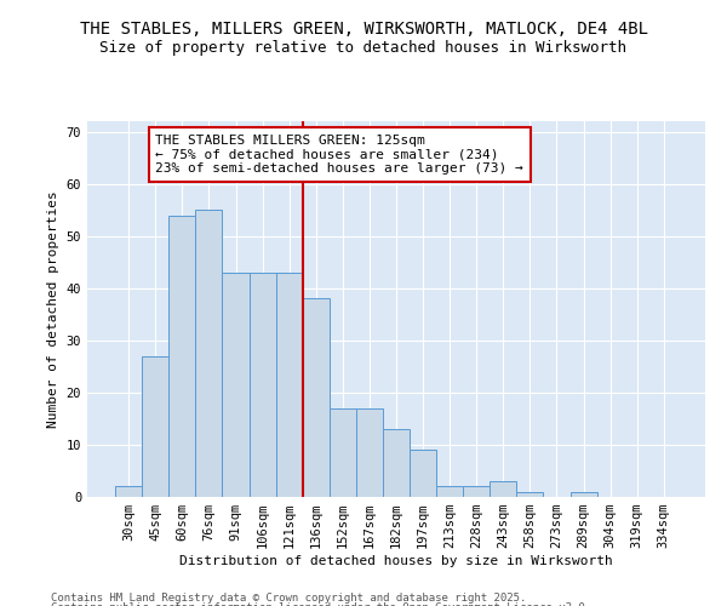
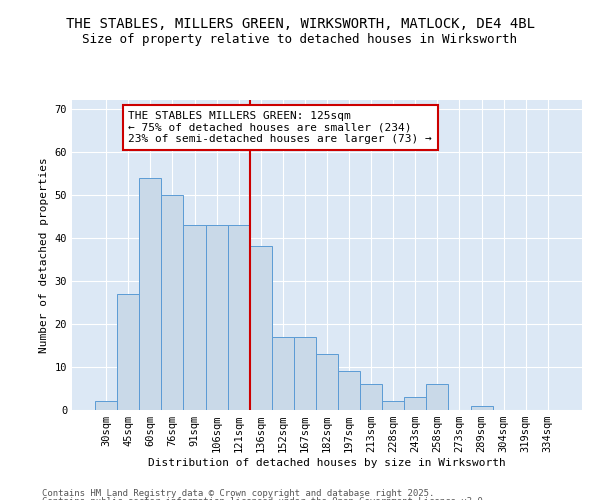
76sqm: 55 -> 50
213sqm: 2 -> 6
258sqm: 1 -> 6
